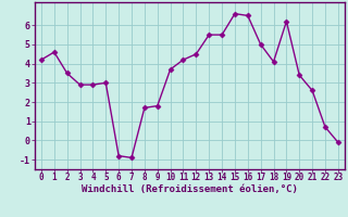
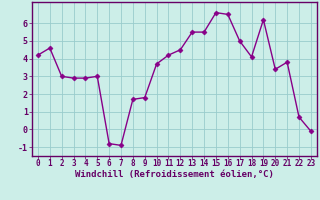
2: 3.5 -> 3.0
21: 2.6 -> 3.8
